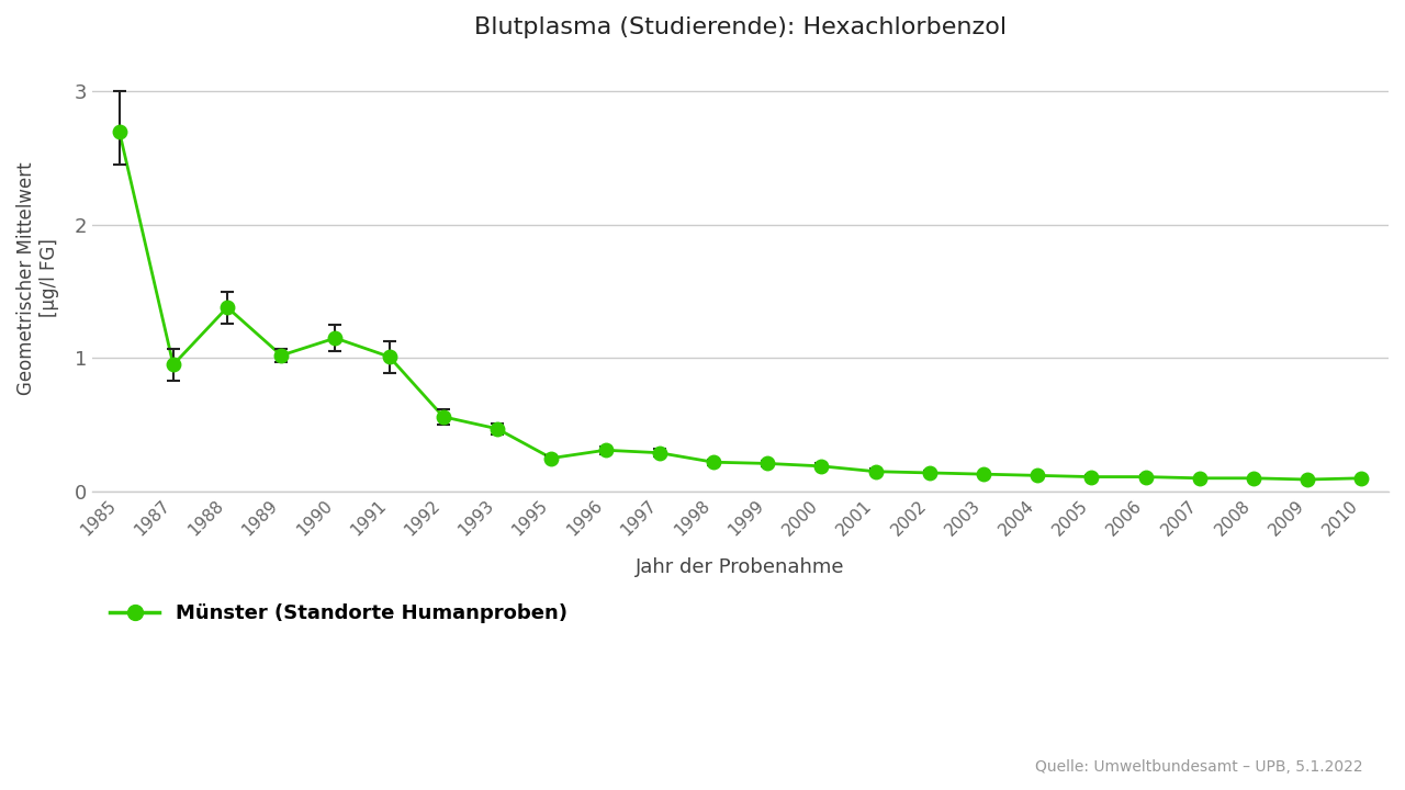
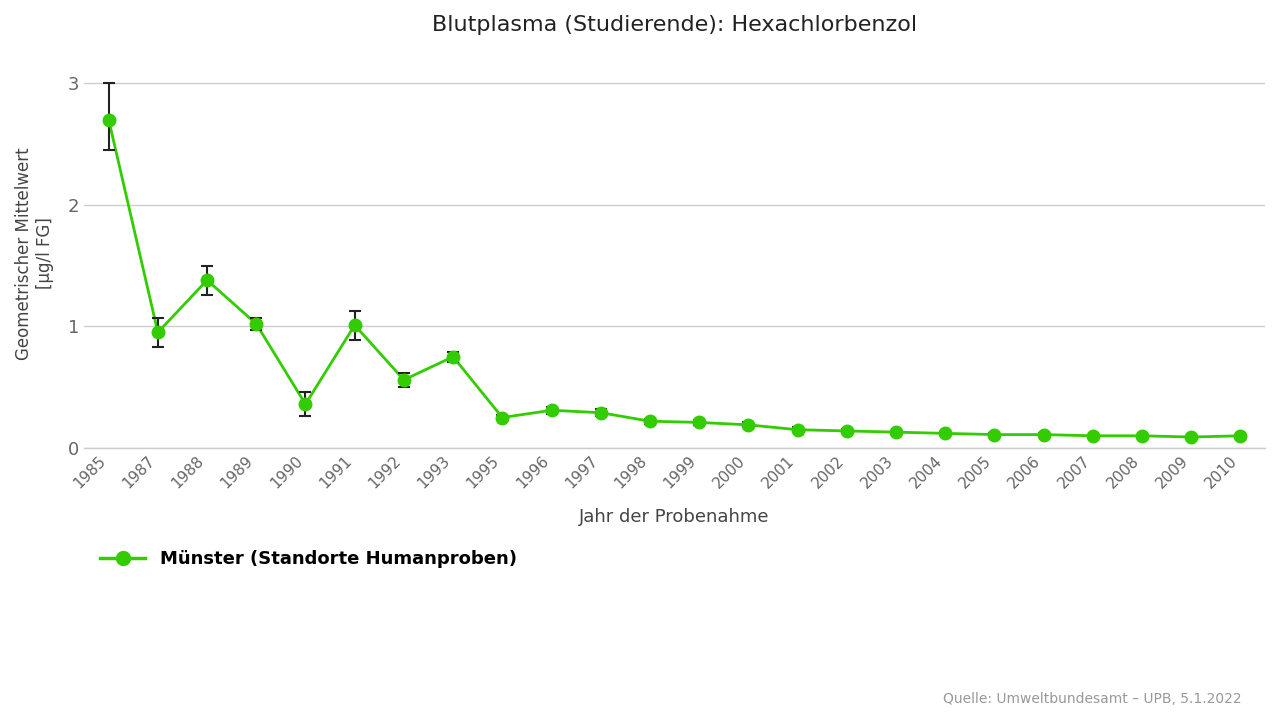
1990: 1.15 -> 0.36
1993: 0.47 -> 0.75
